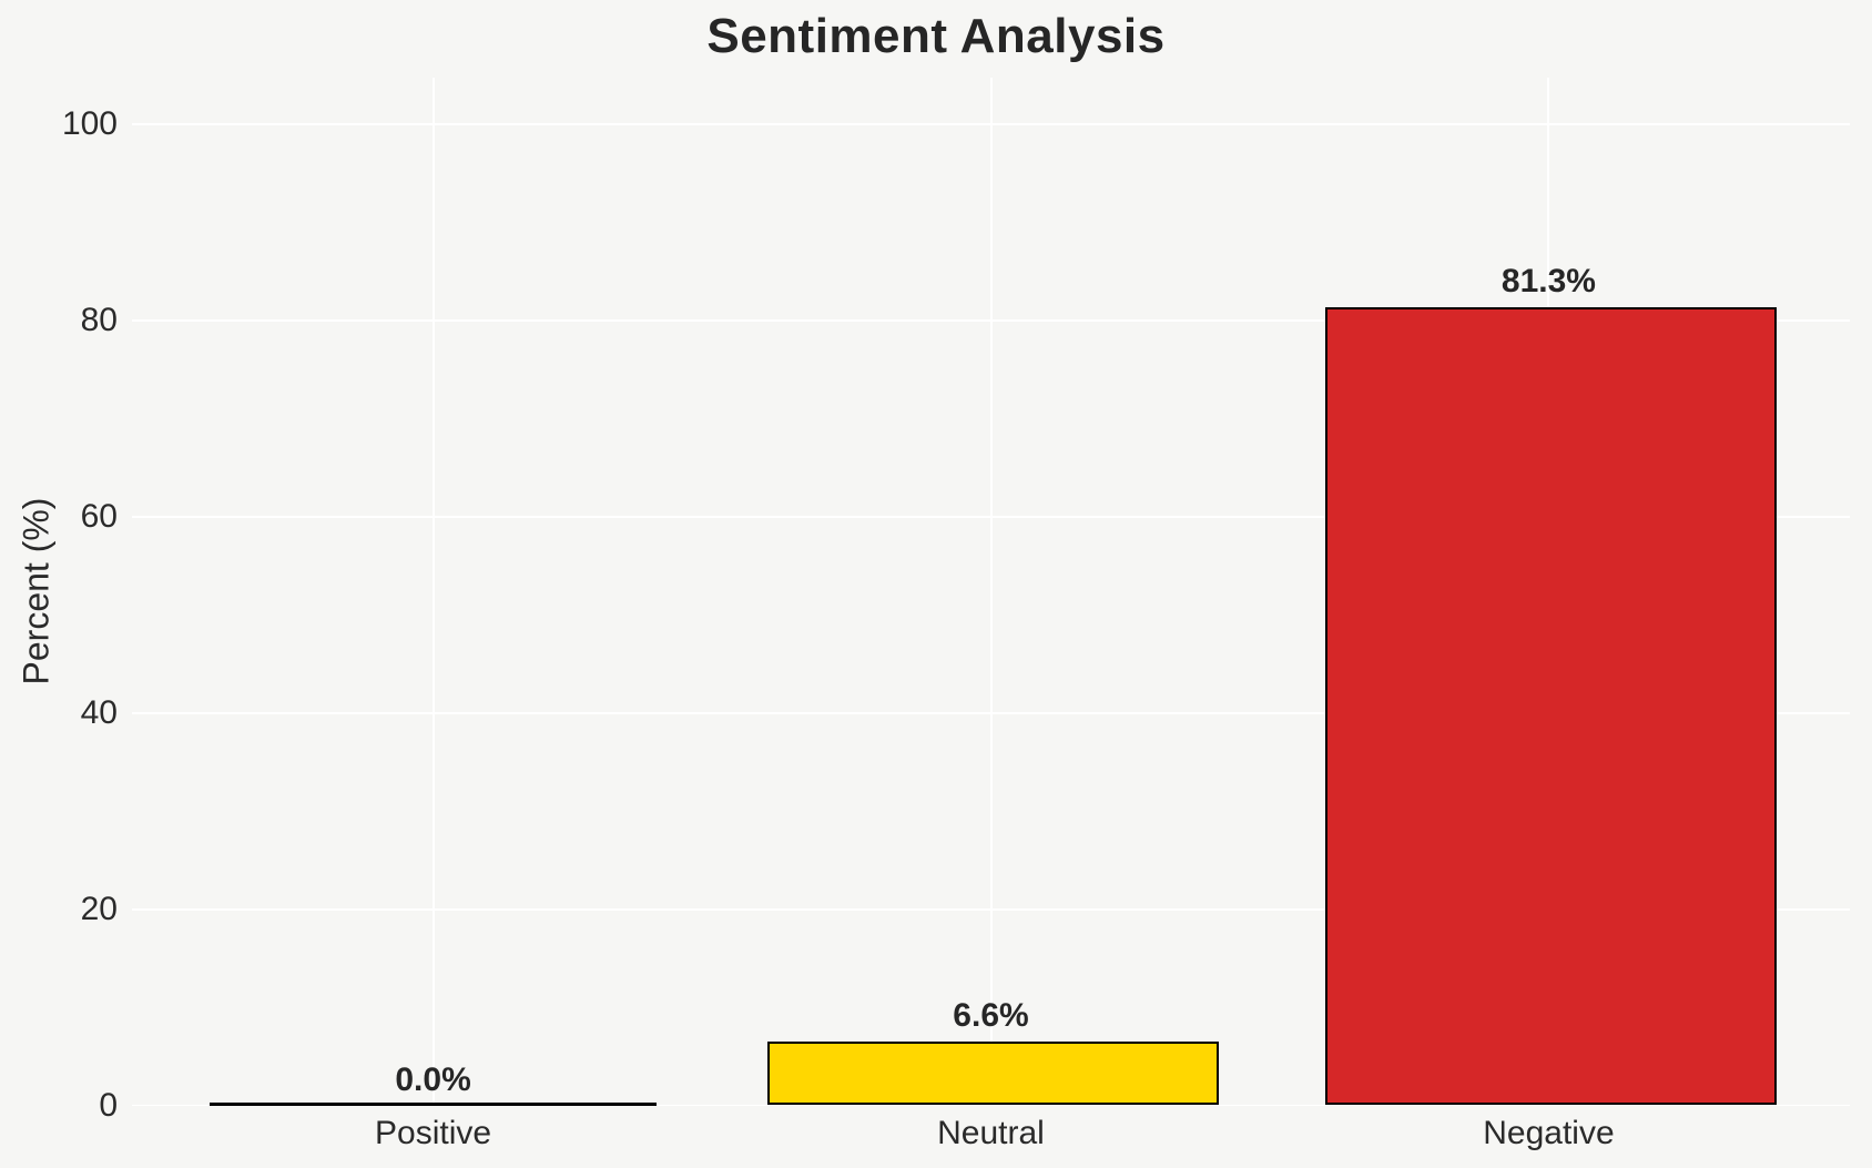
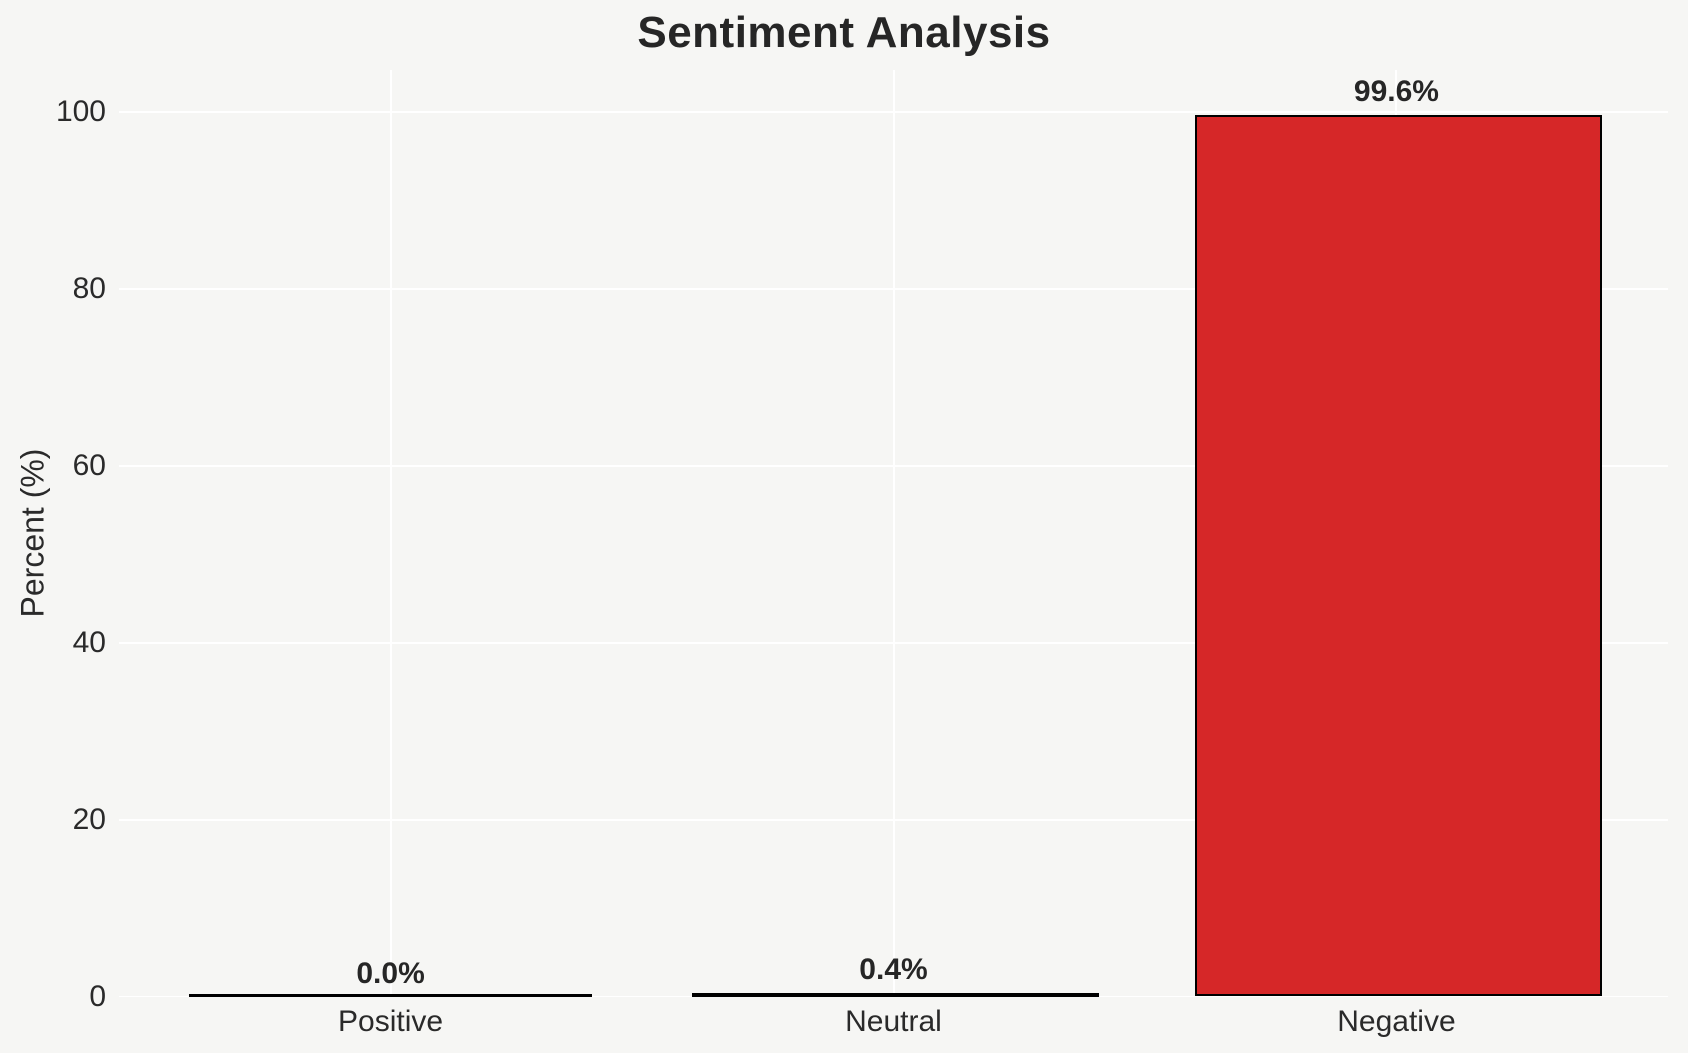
Neutral: 6.6% -> 0.4%
Negative: 81.3% -> 99.6%
